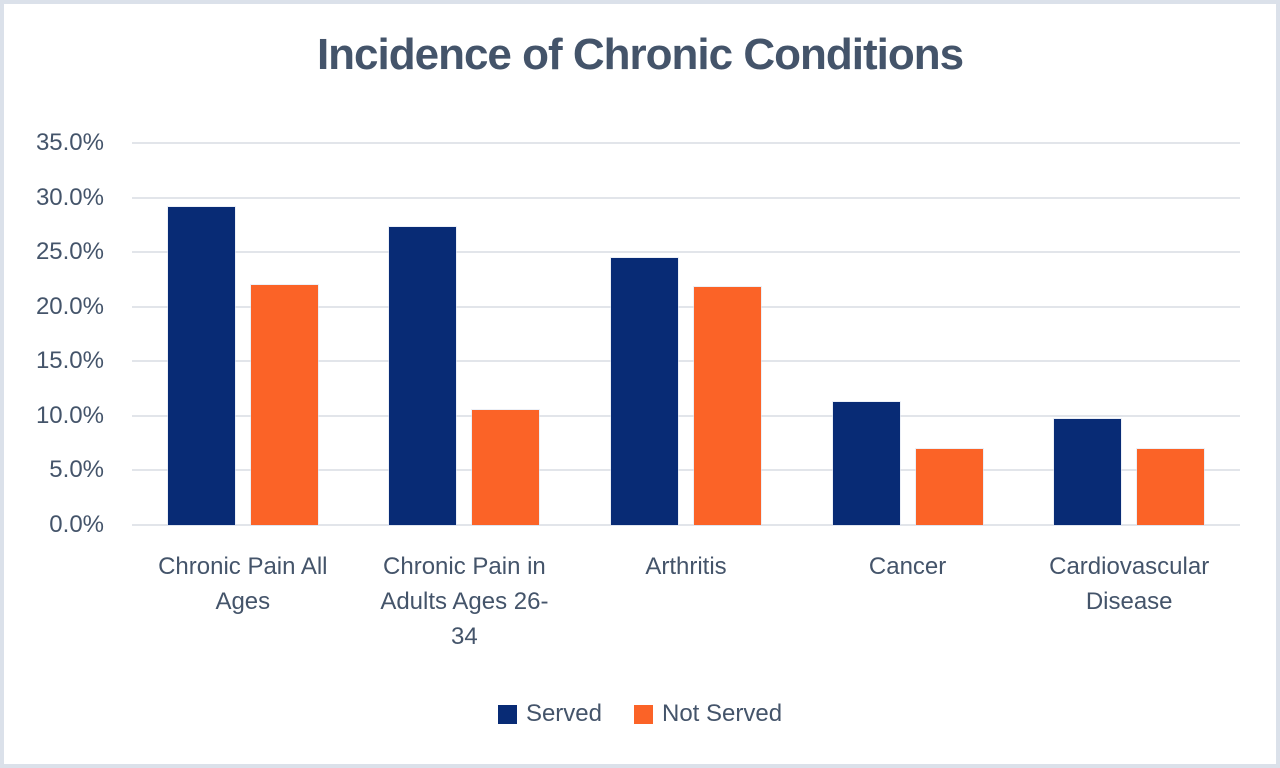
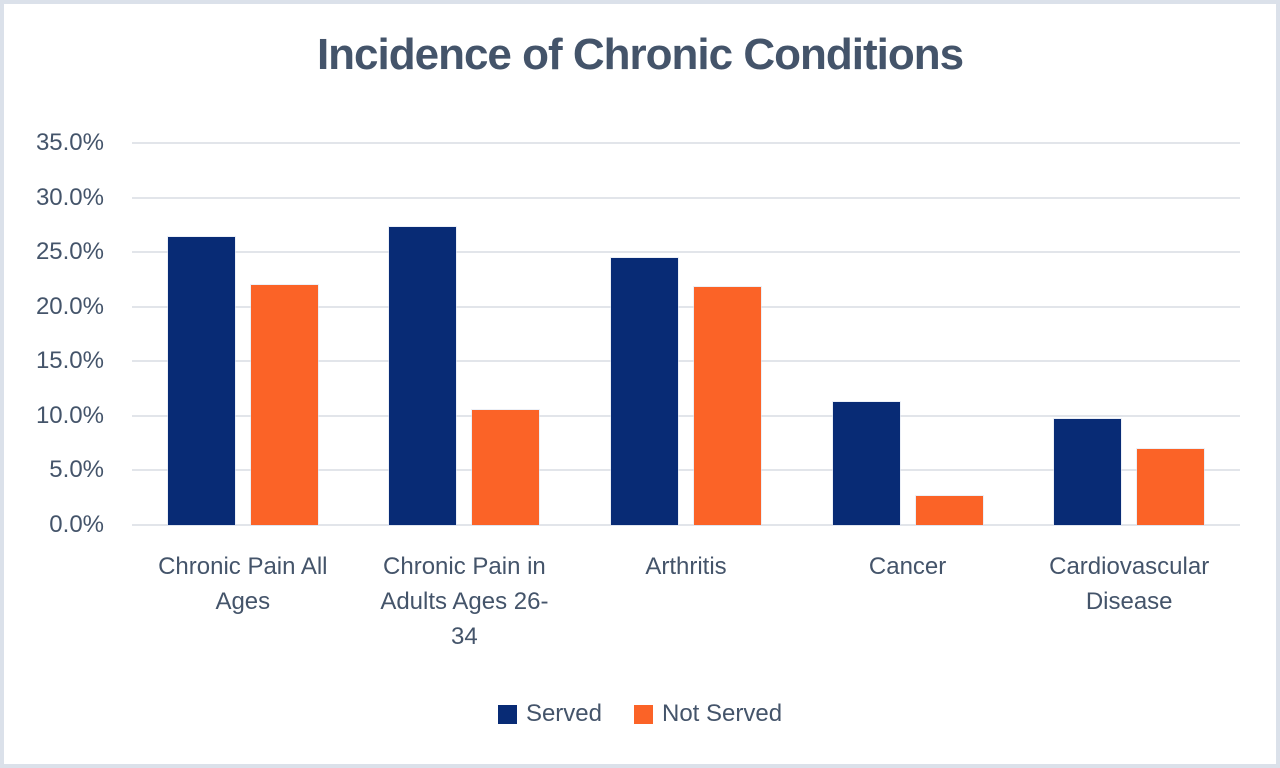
Served/Chronic Pain All Ages: 29.1% -> 26.4%
Not Served/Cancer: 7.0% -> 2.7%
